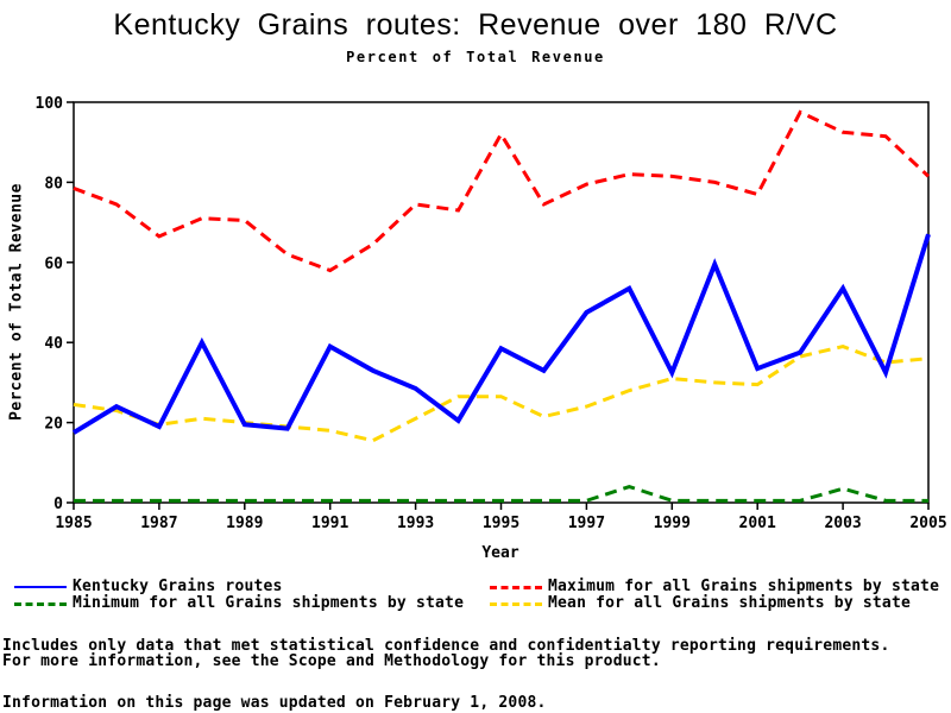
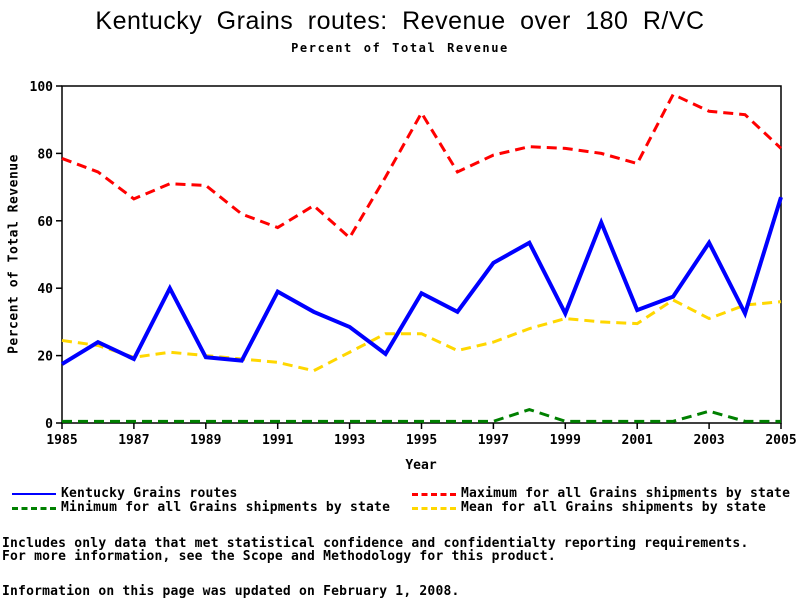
Maximum for all Grains shipments by state/1993: 74 -> 55
Mean for all Grains shipments by state/2003: 39 -> 31
